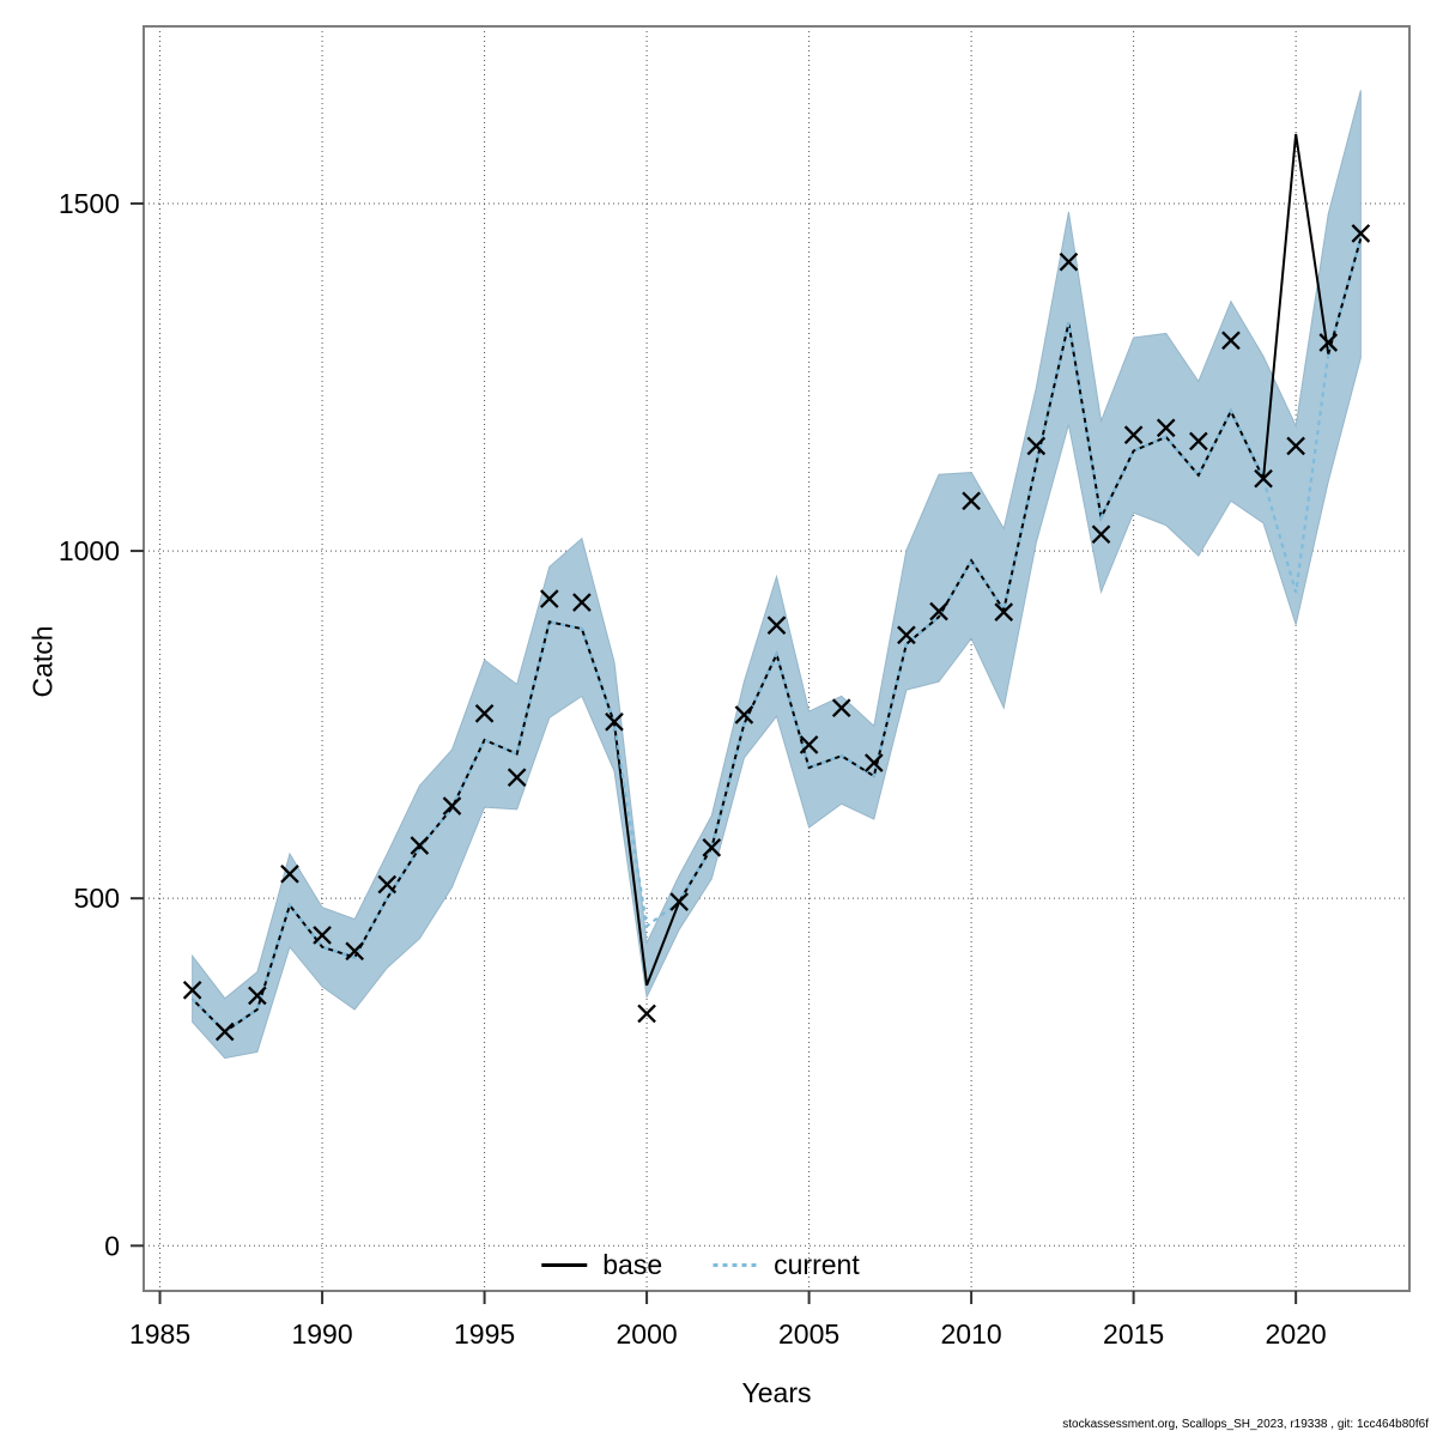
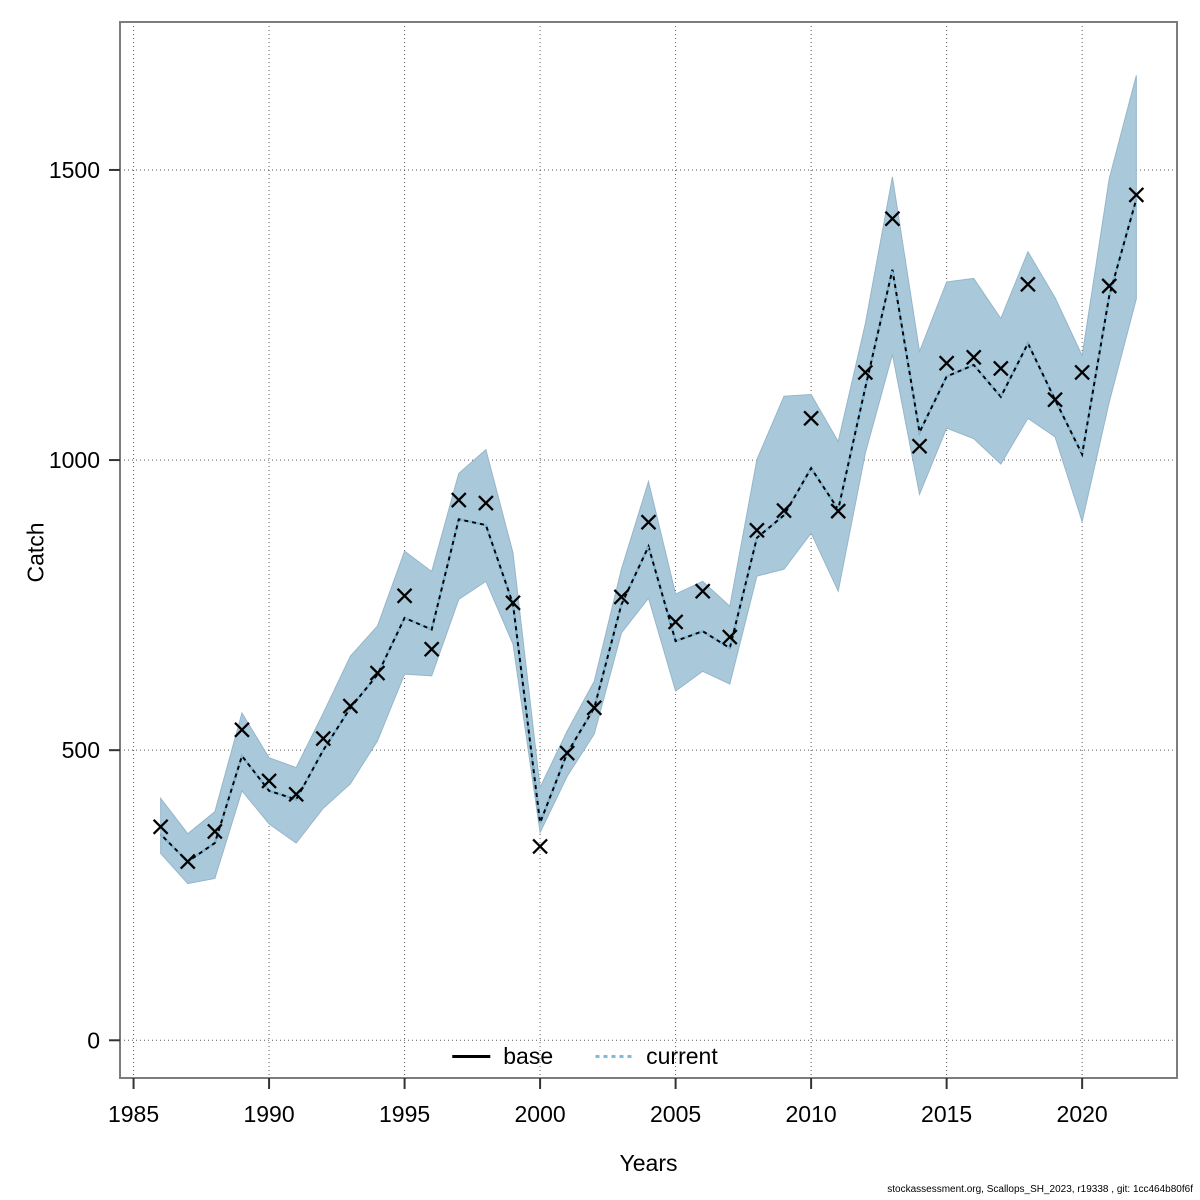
current/2000: 460 -> 380
base/2020: 1600 -> 1010
current/2020: 940 -> 1010
